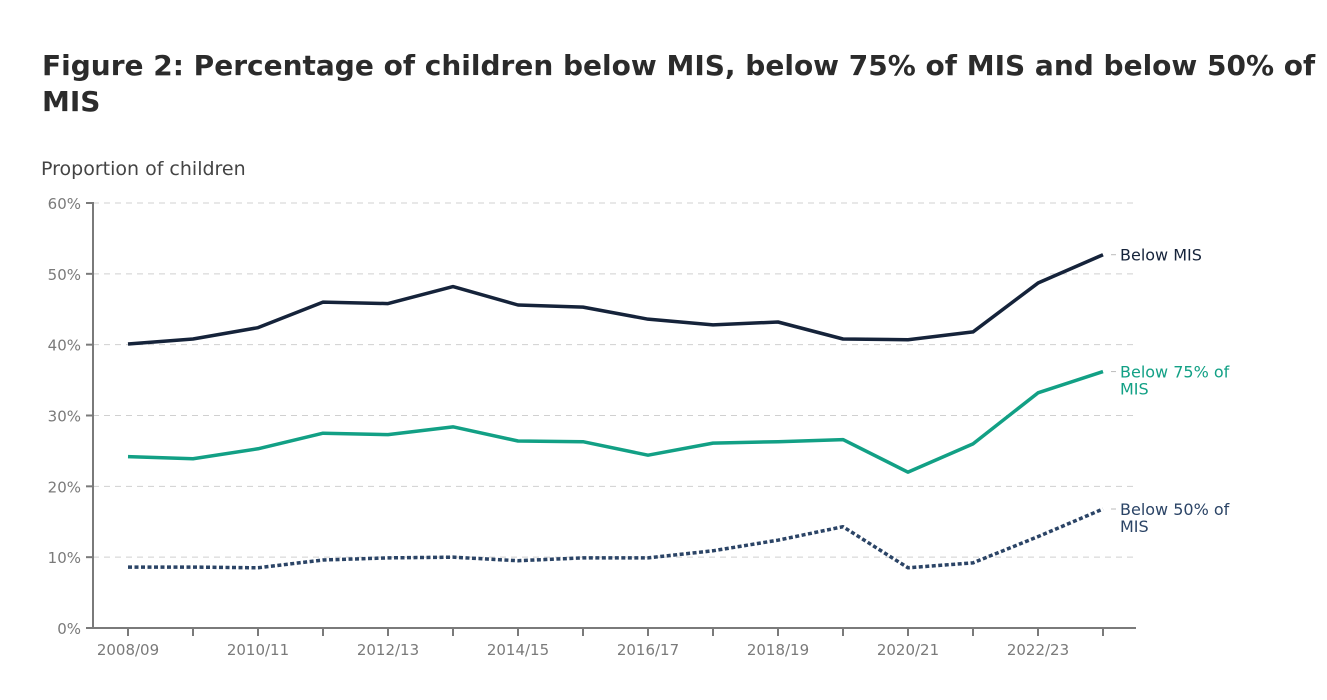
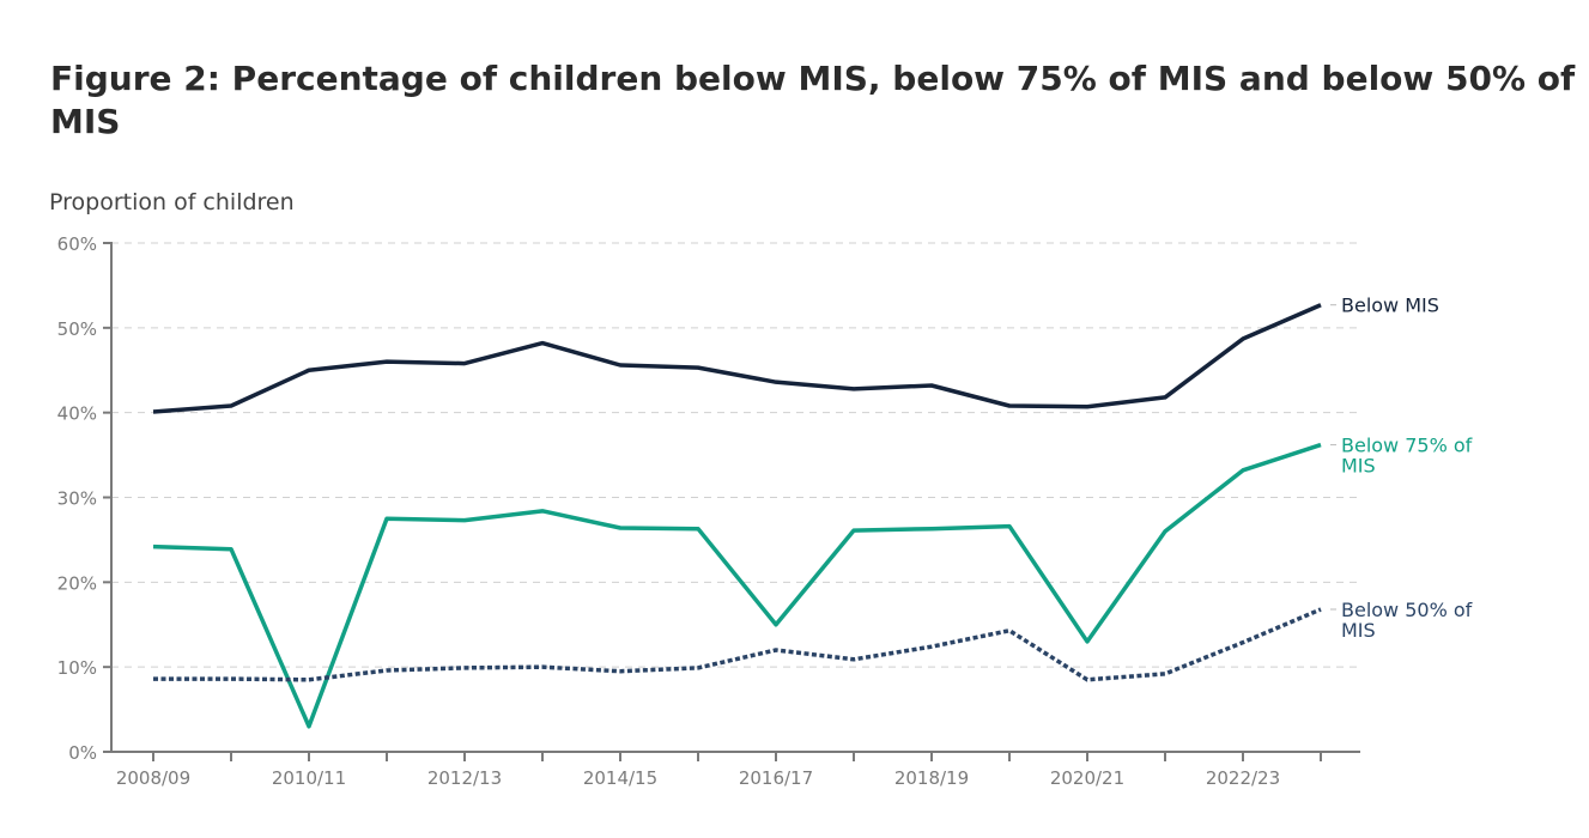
Below MIS/2010/11: 42% -> 45%
Below 75% of MIS/2010/11: 25% -> 3%
Below 75% of MIS/2016/17: 24% -> 15%
Below 50% of MIS/2016/17: 10% -> 12%
Below 75% of MIS/2020/21: 22% -> 13%
